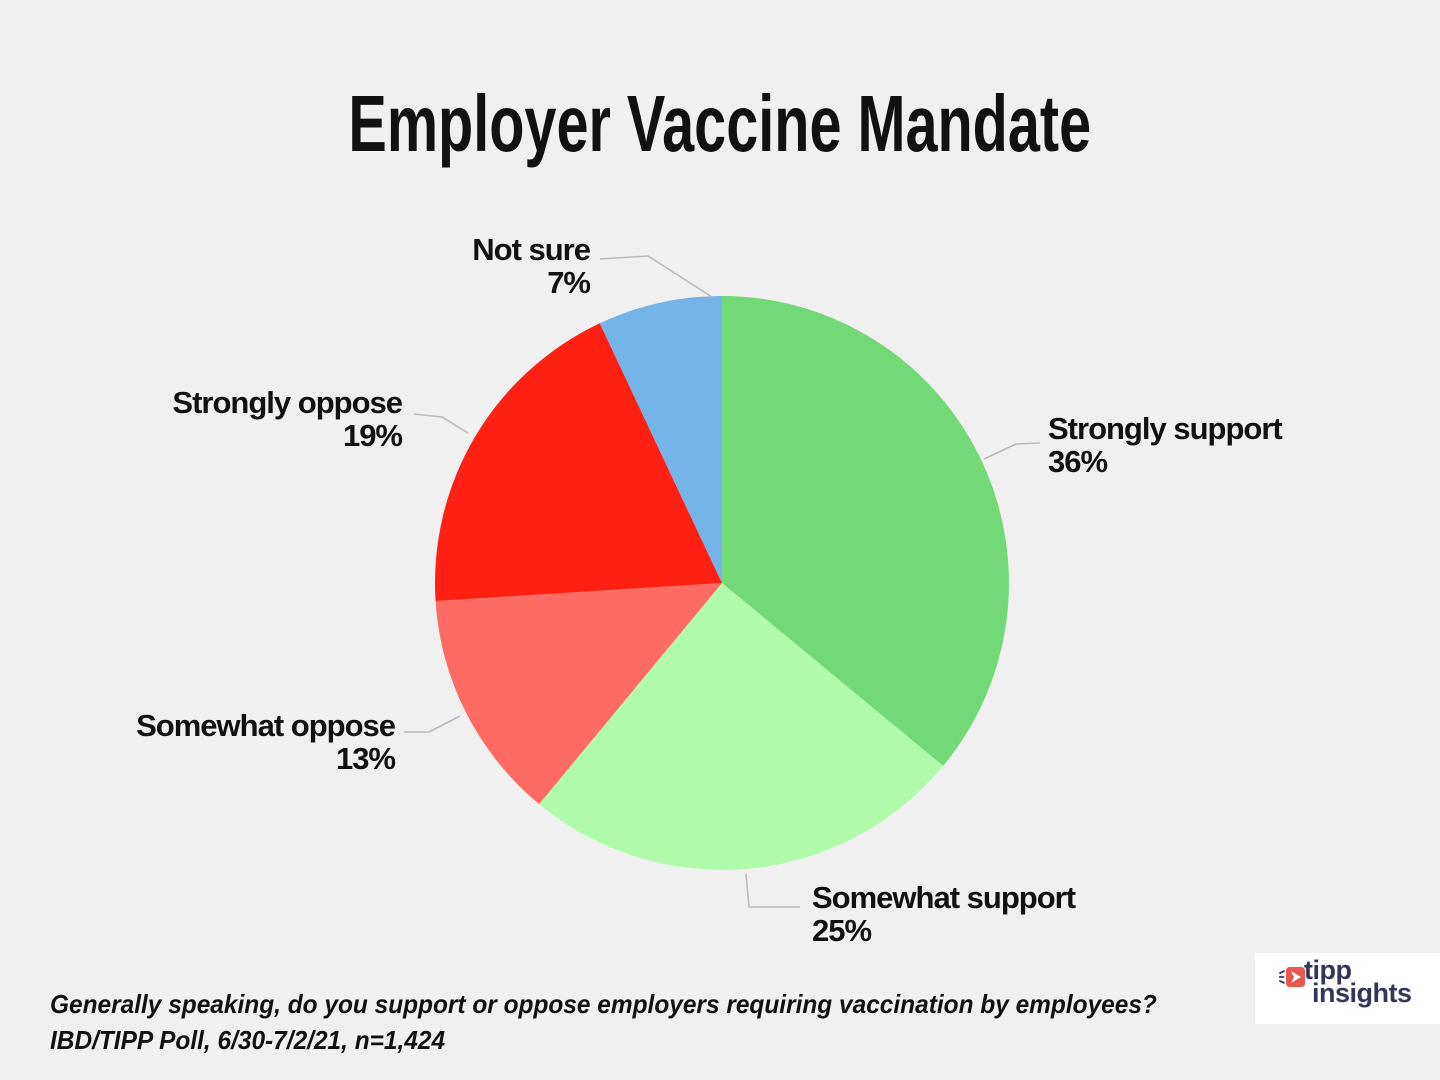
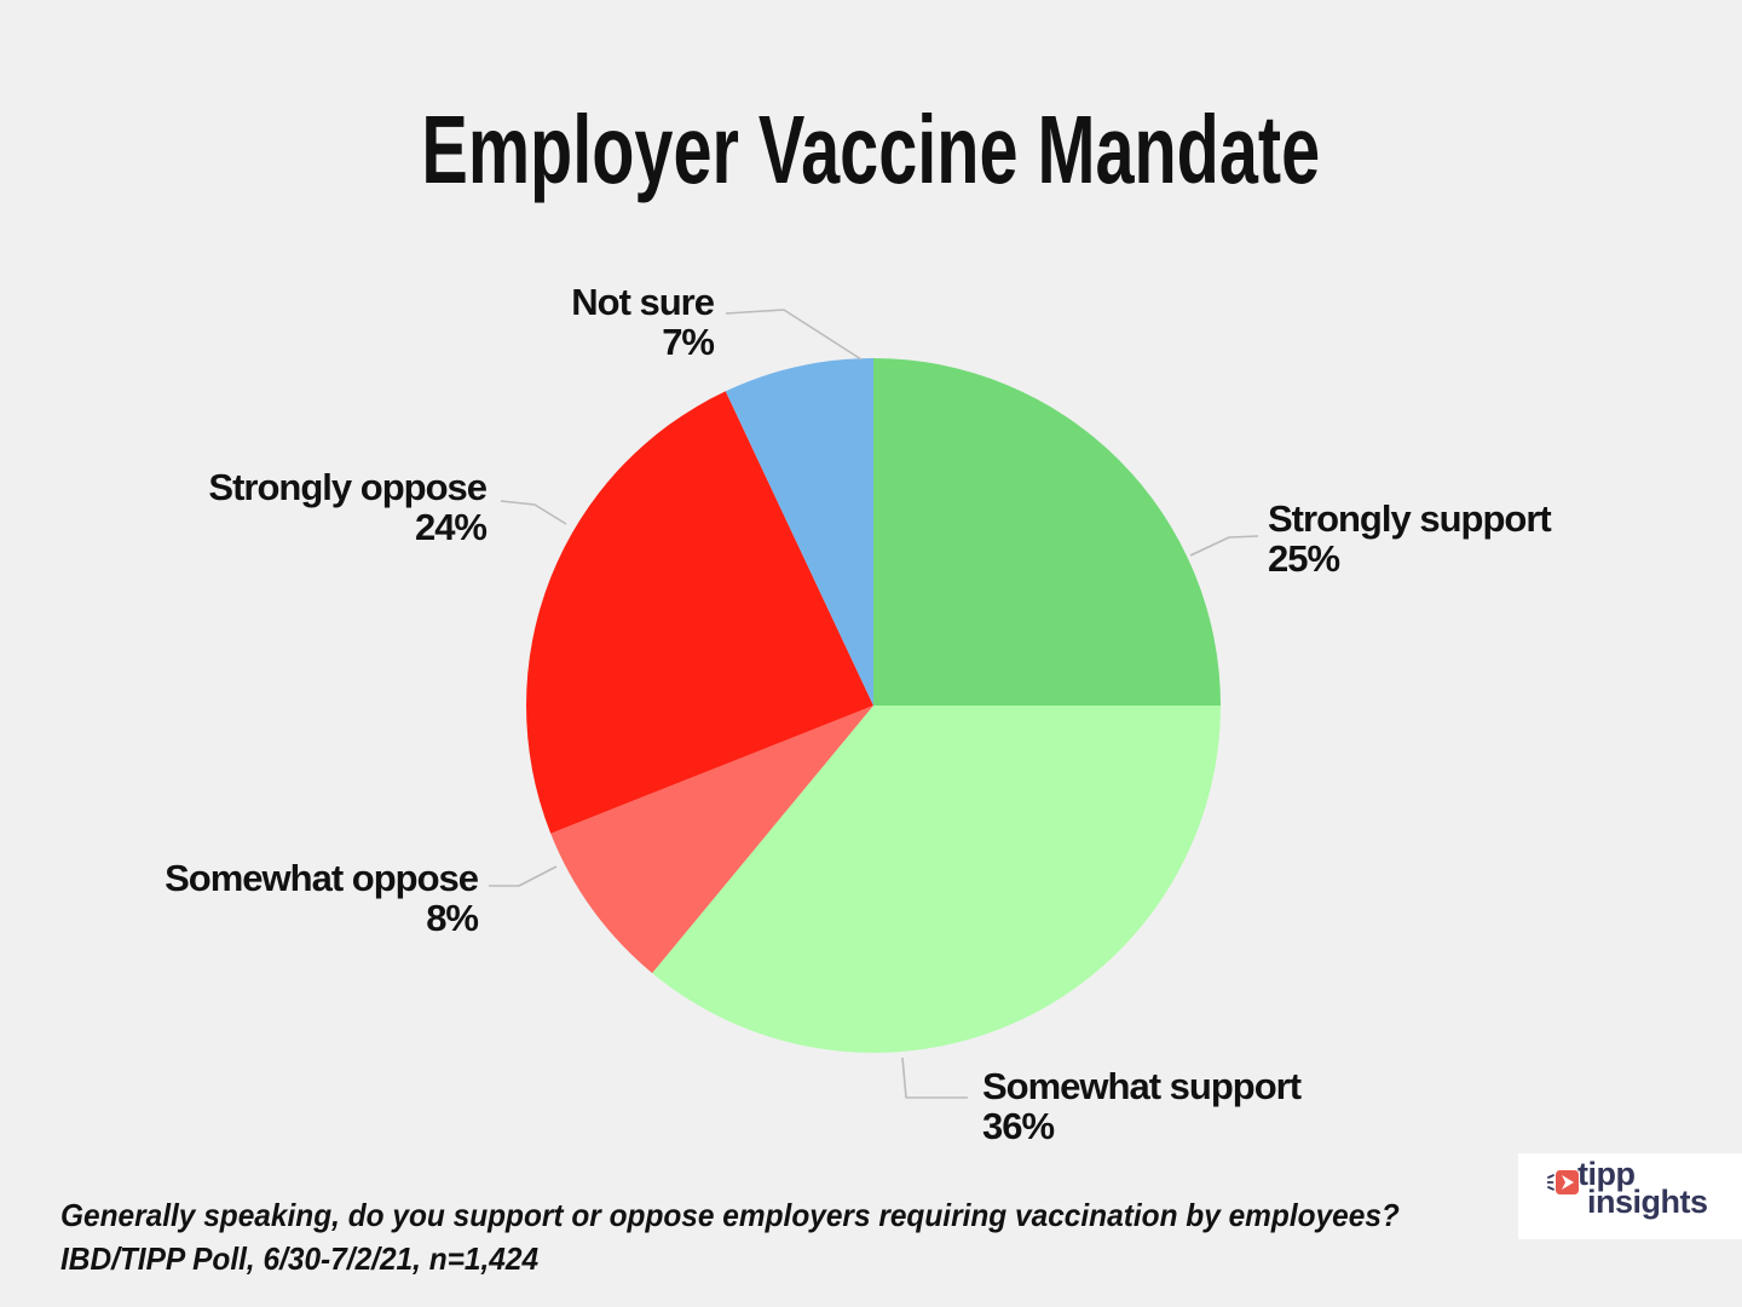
Strongly support: 36% -> 25%
Somewhat support: 25% -> 36%
Somewhat oppose: 13% -> 8%
Strongly oppose: 19% -> 24%
